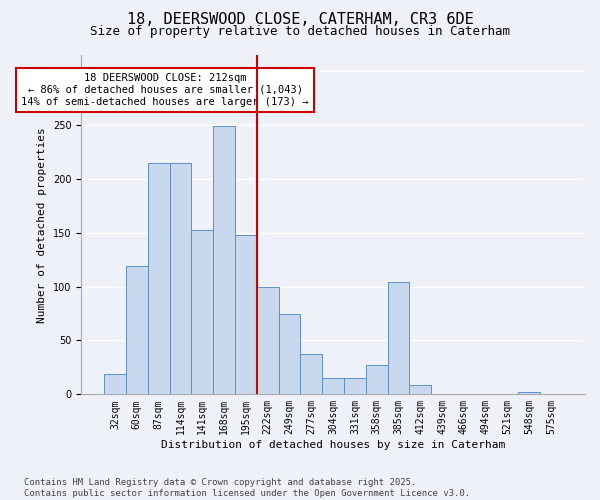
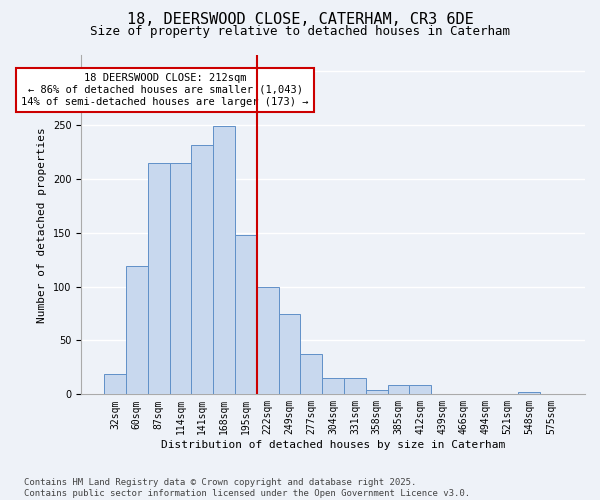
141sqm: 153 -> 231
358sqm: 27 -> 4
385sqm: 104 -> 9
